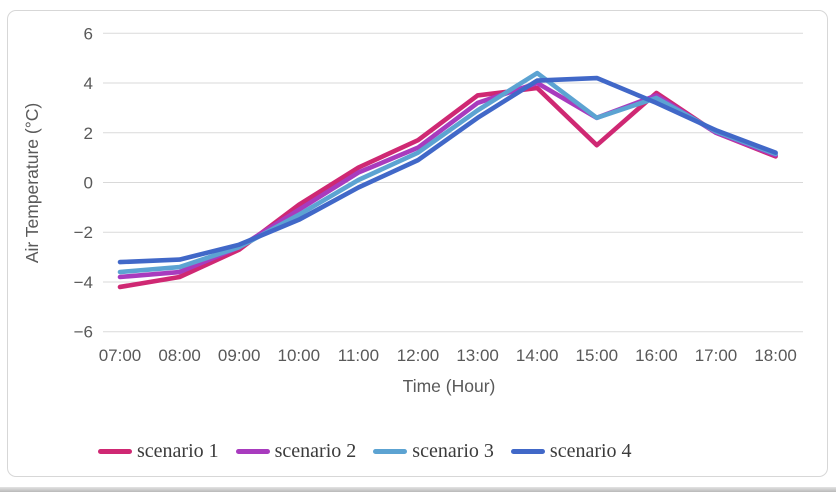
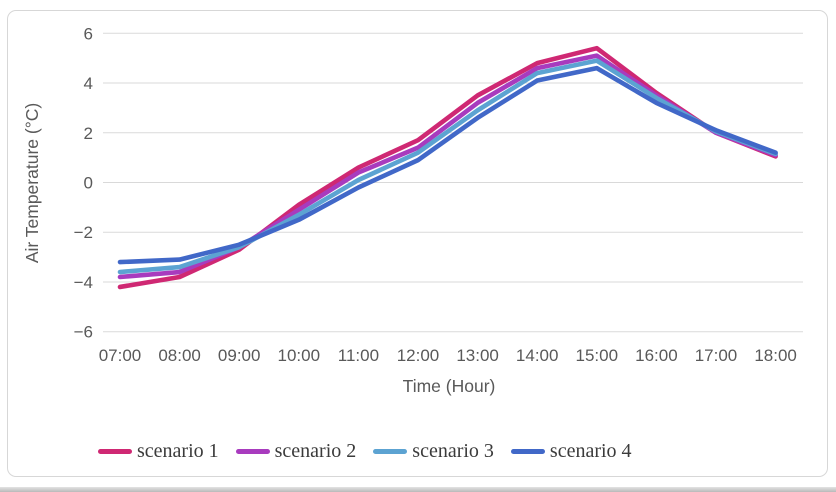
scenario 1/14:00: 3.8 -> 4.8
scenario 2/14:00: 4.0 -> 4.6
scenario 1/15:00: 1.5 -> 5.4
scenario 2/15:00: 2.6 -> 5.1
scenario 3/15:00: 2.6 -> 4.9
scenario 4/15:00: 4.2 -> 4.6
